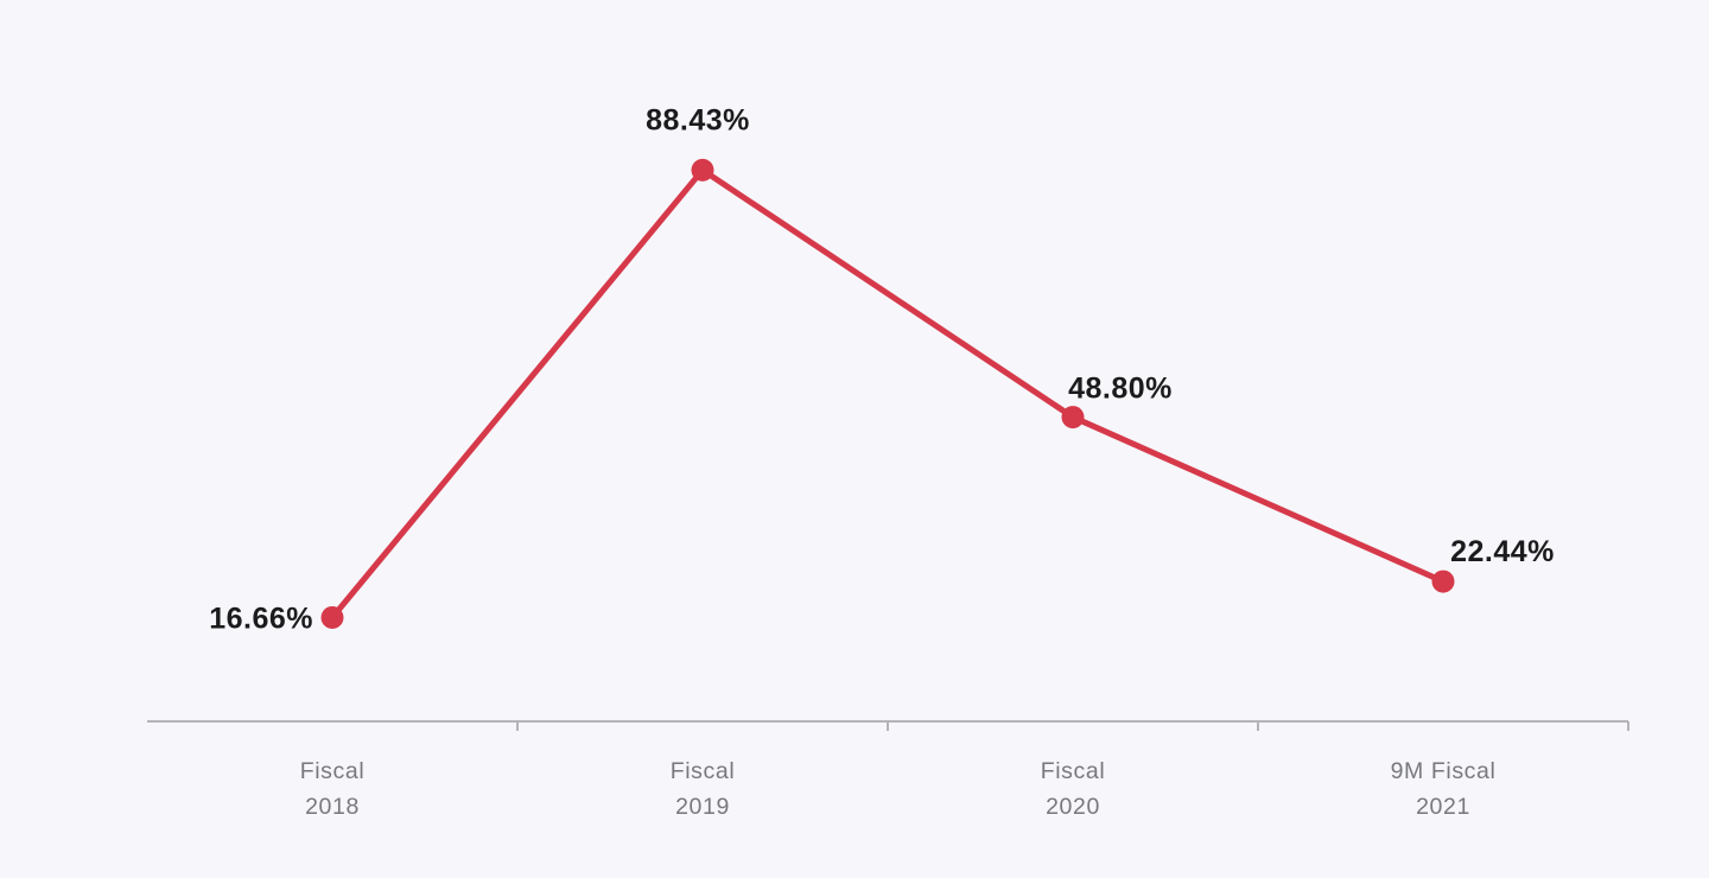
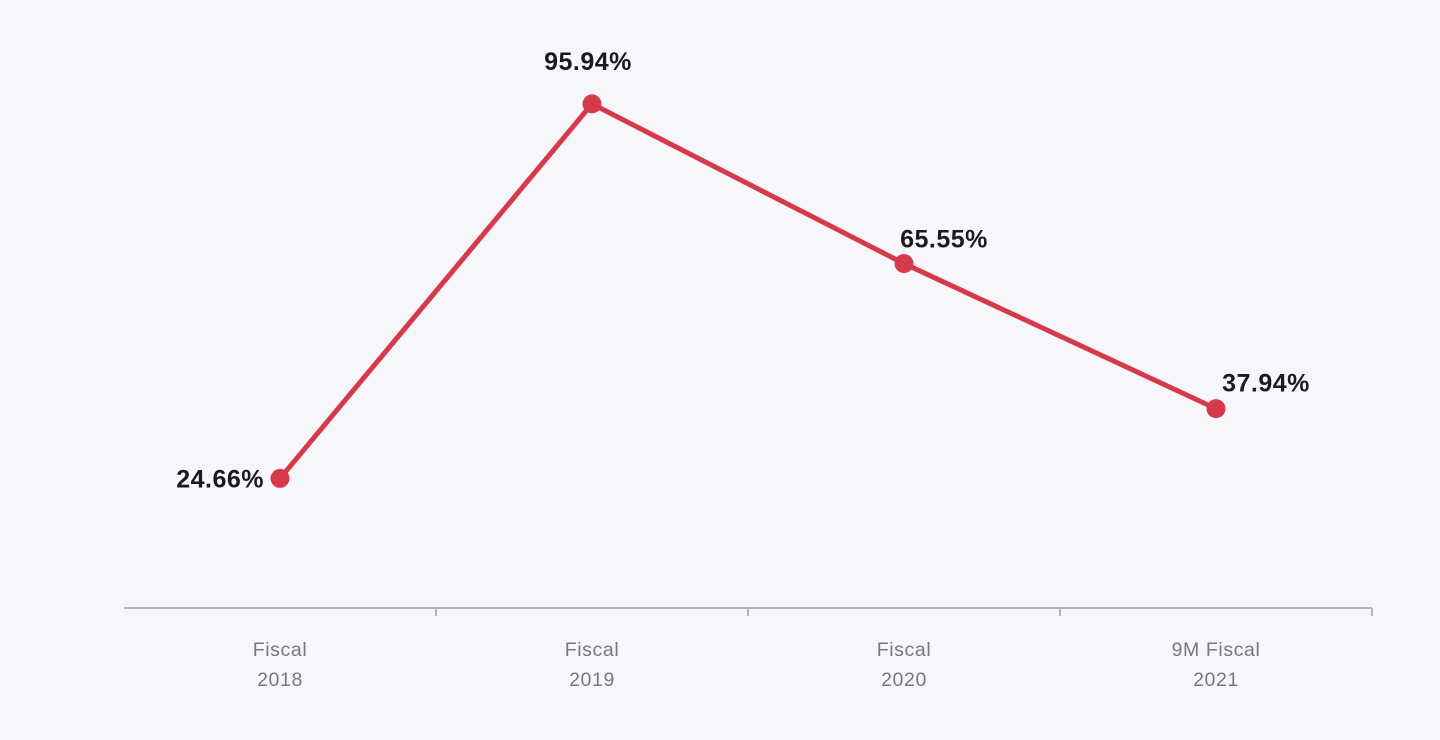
Fiscal 2018: 16.66% -> 24.66%
Fiscal 2019: 88.43% -> 95.94%
Fiscal 2020: 48.80% -> 65.55%
9M Fiscal 2021: 22.44% -> 37.94%
